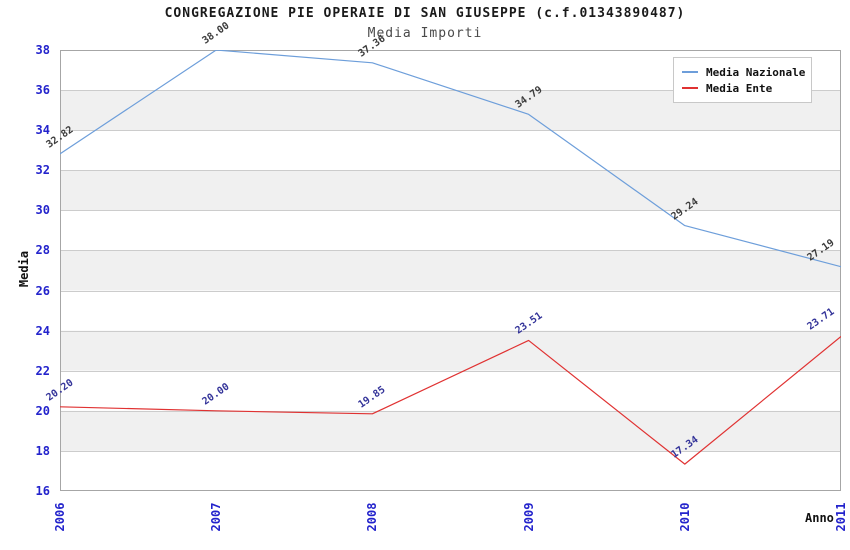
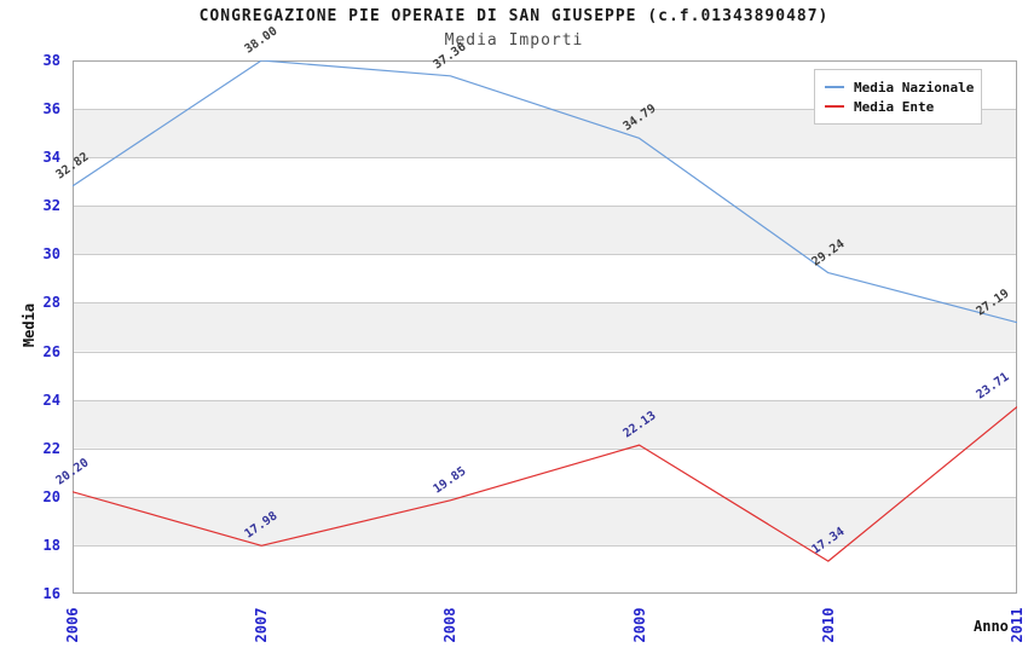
Media Ente/2007: 20.00 -> 17.98
Media Ente/2009: 23.51 -> 22.13
